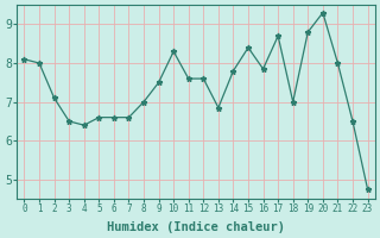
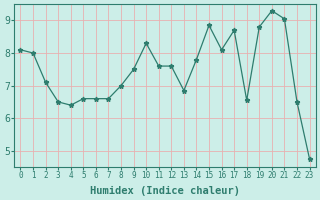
15: 8.40 -> 8.85
16: 7.85 -> 8.10
18: 7.00 -> 6.55
21: 8.00 -> 9.05
